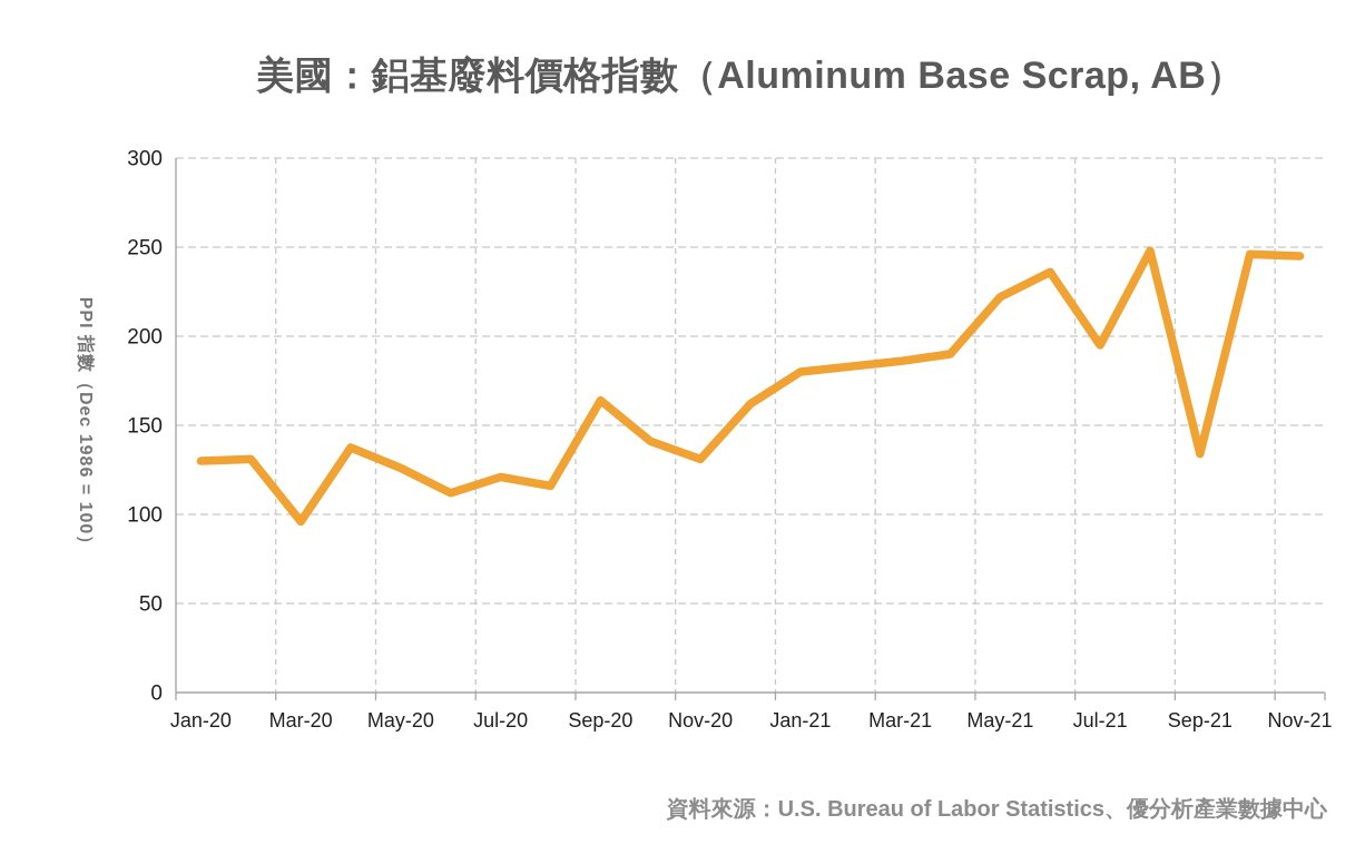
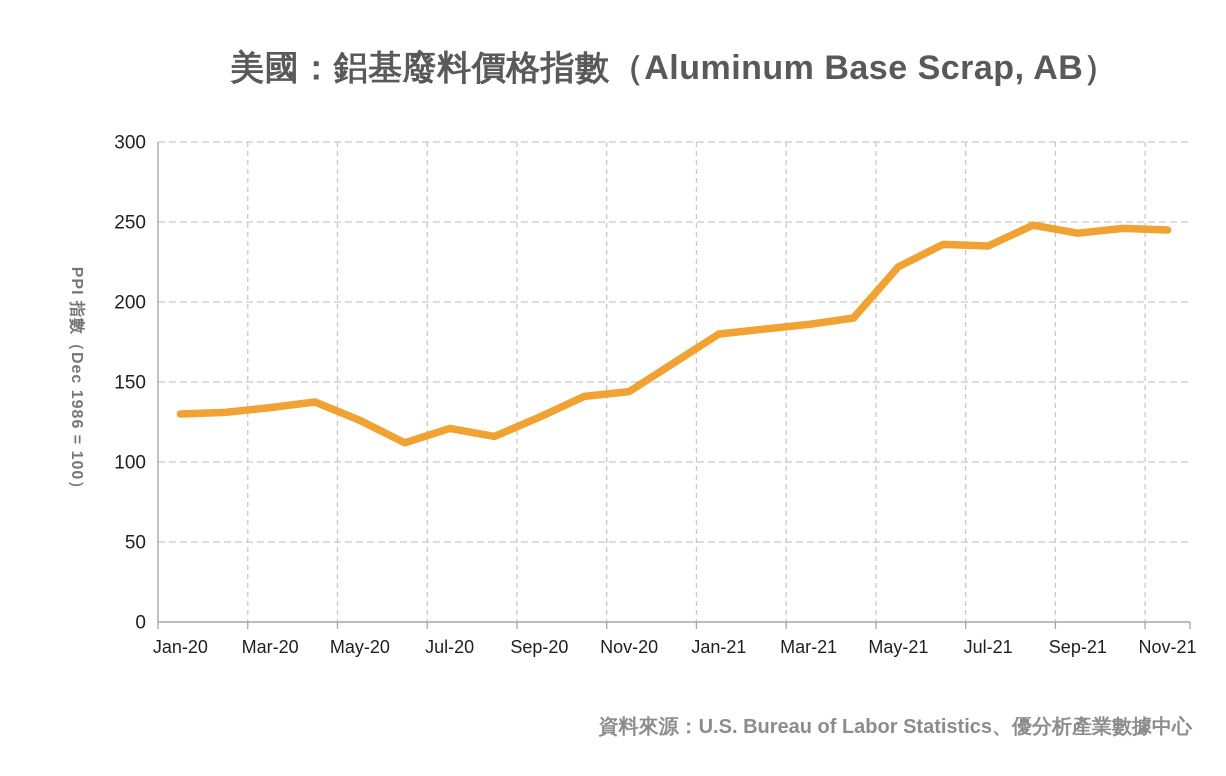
Mar-20: 96 -> 134
Sep-20: 164 -> 128
Nov-20: 131 -> 144
Jul-21: 195 -> 235
Sep-21: 134 -> 243
